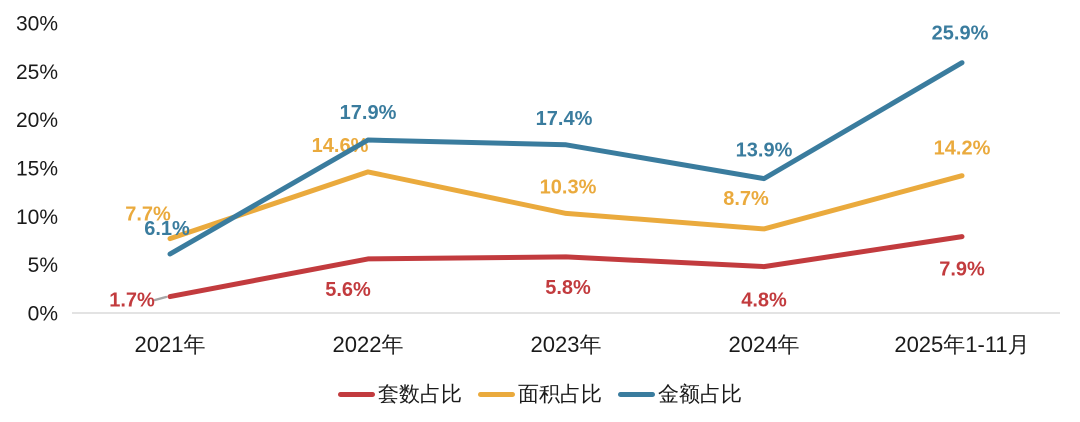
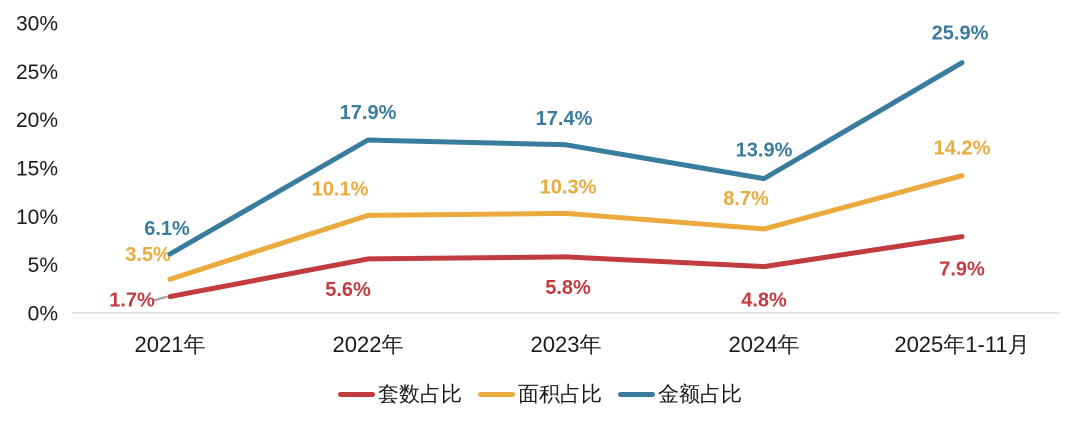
面积占比/2021年: 7.7% -> 3.5%
面积占比/2022年: 14.6% -> 10.1%
